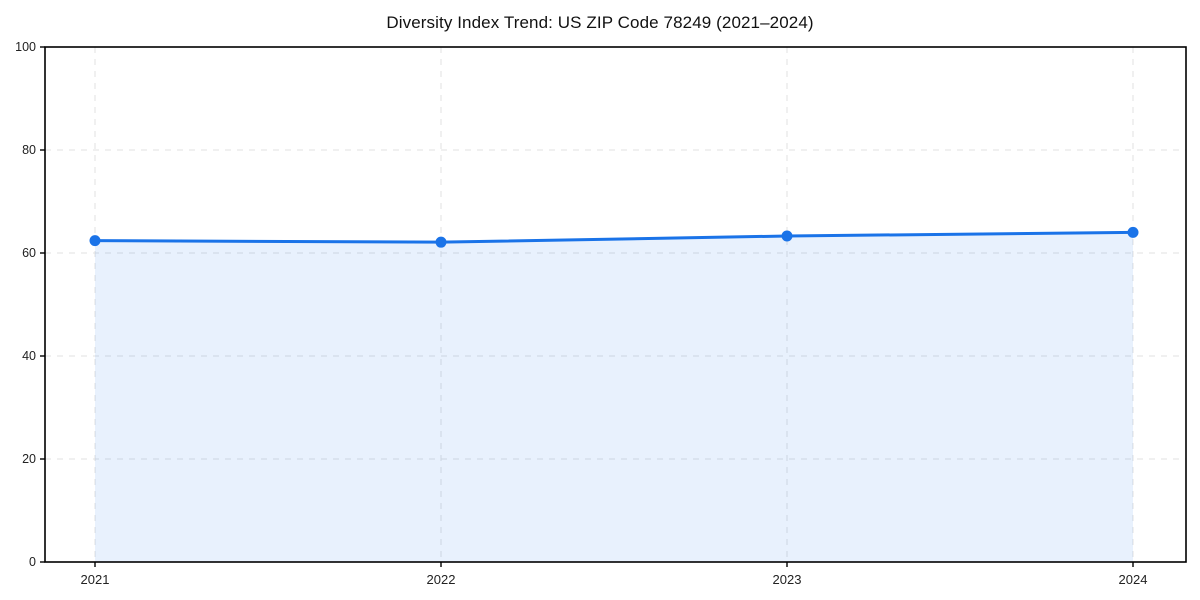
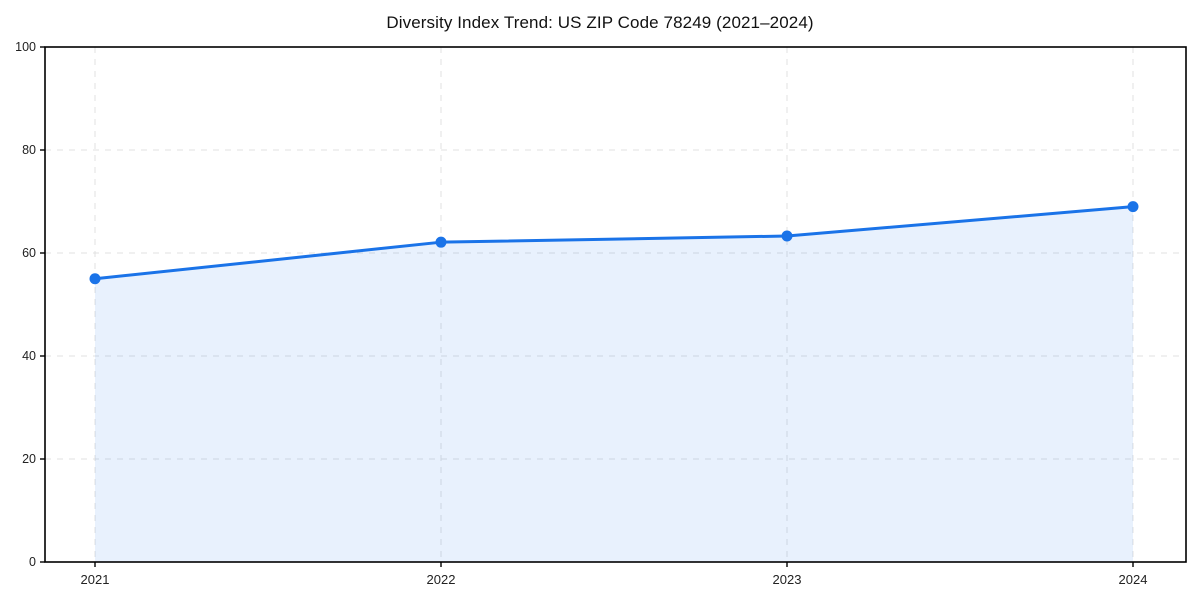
2021: 62 -> 55
2024: 64 -> 69
